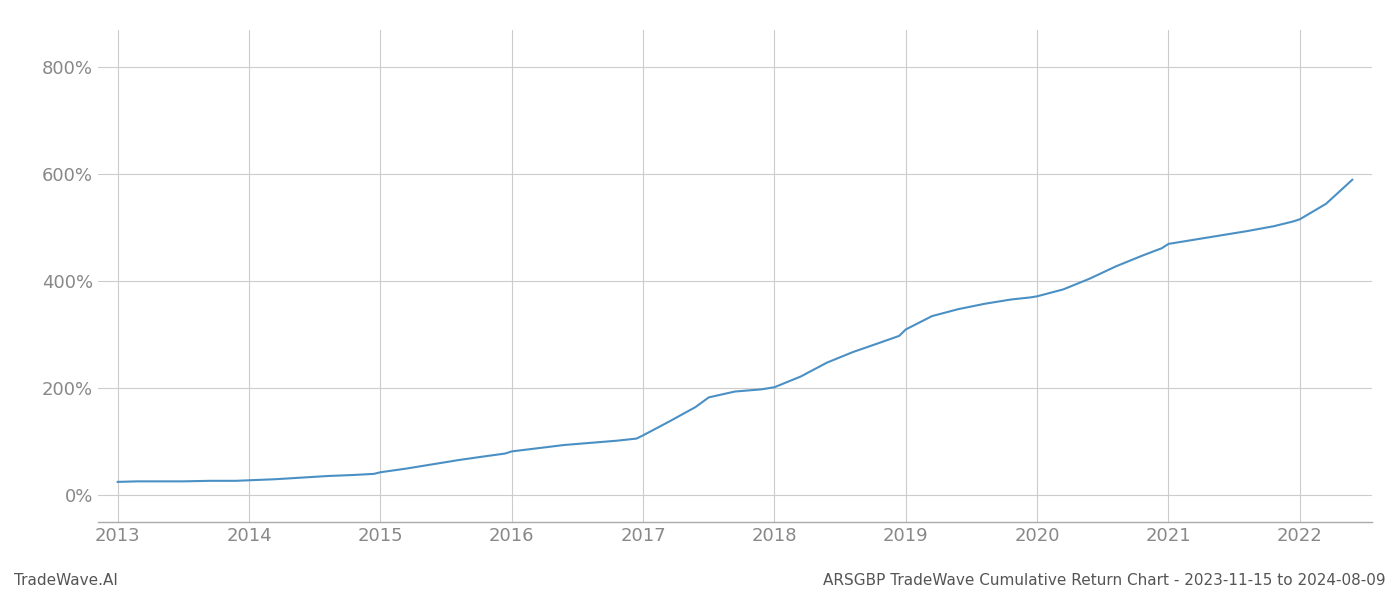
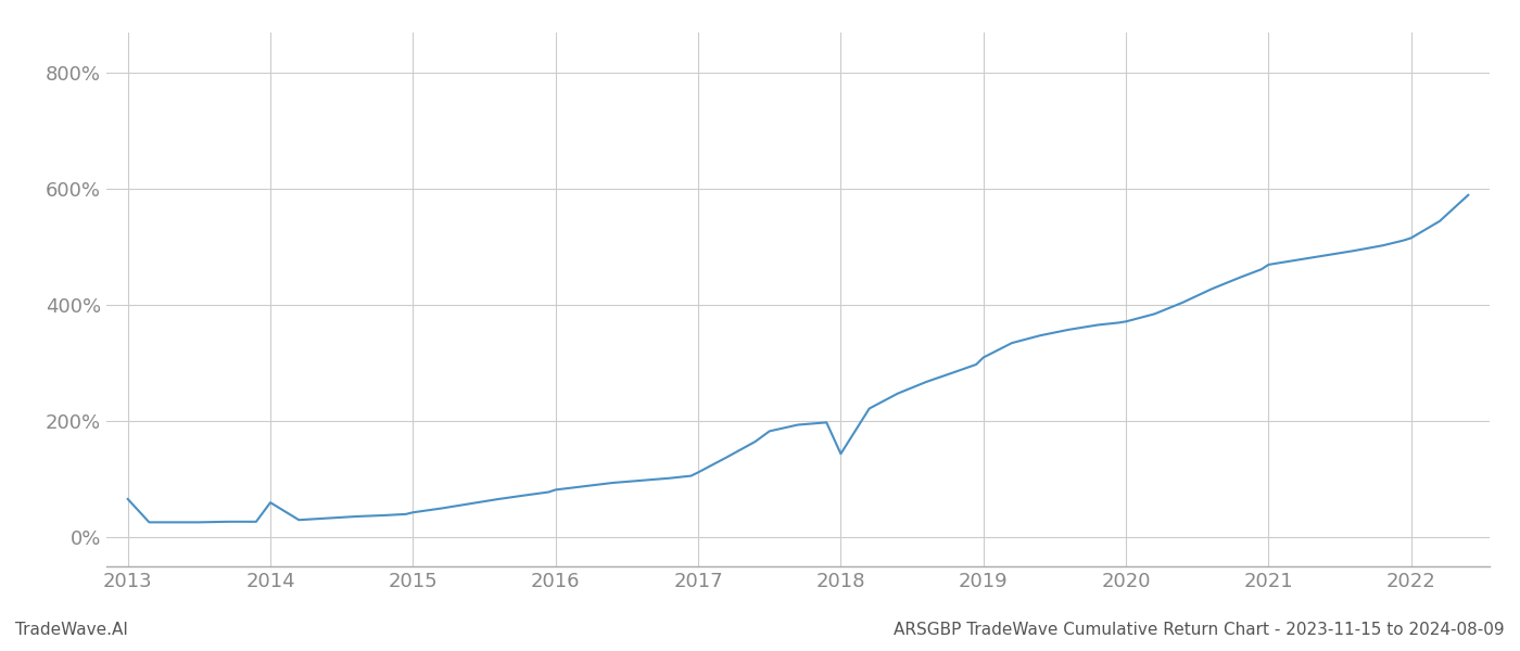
2013: 25% -> 66%
2014: 28% -> 60%
2018: 202% -> 144%
